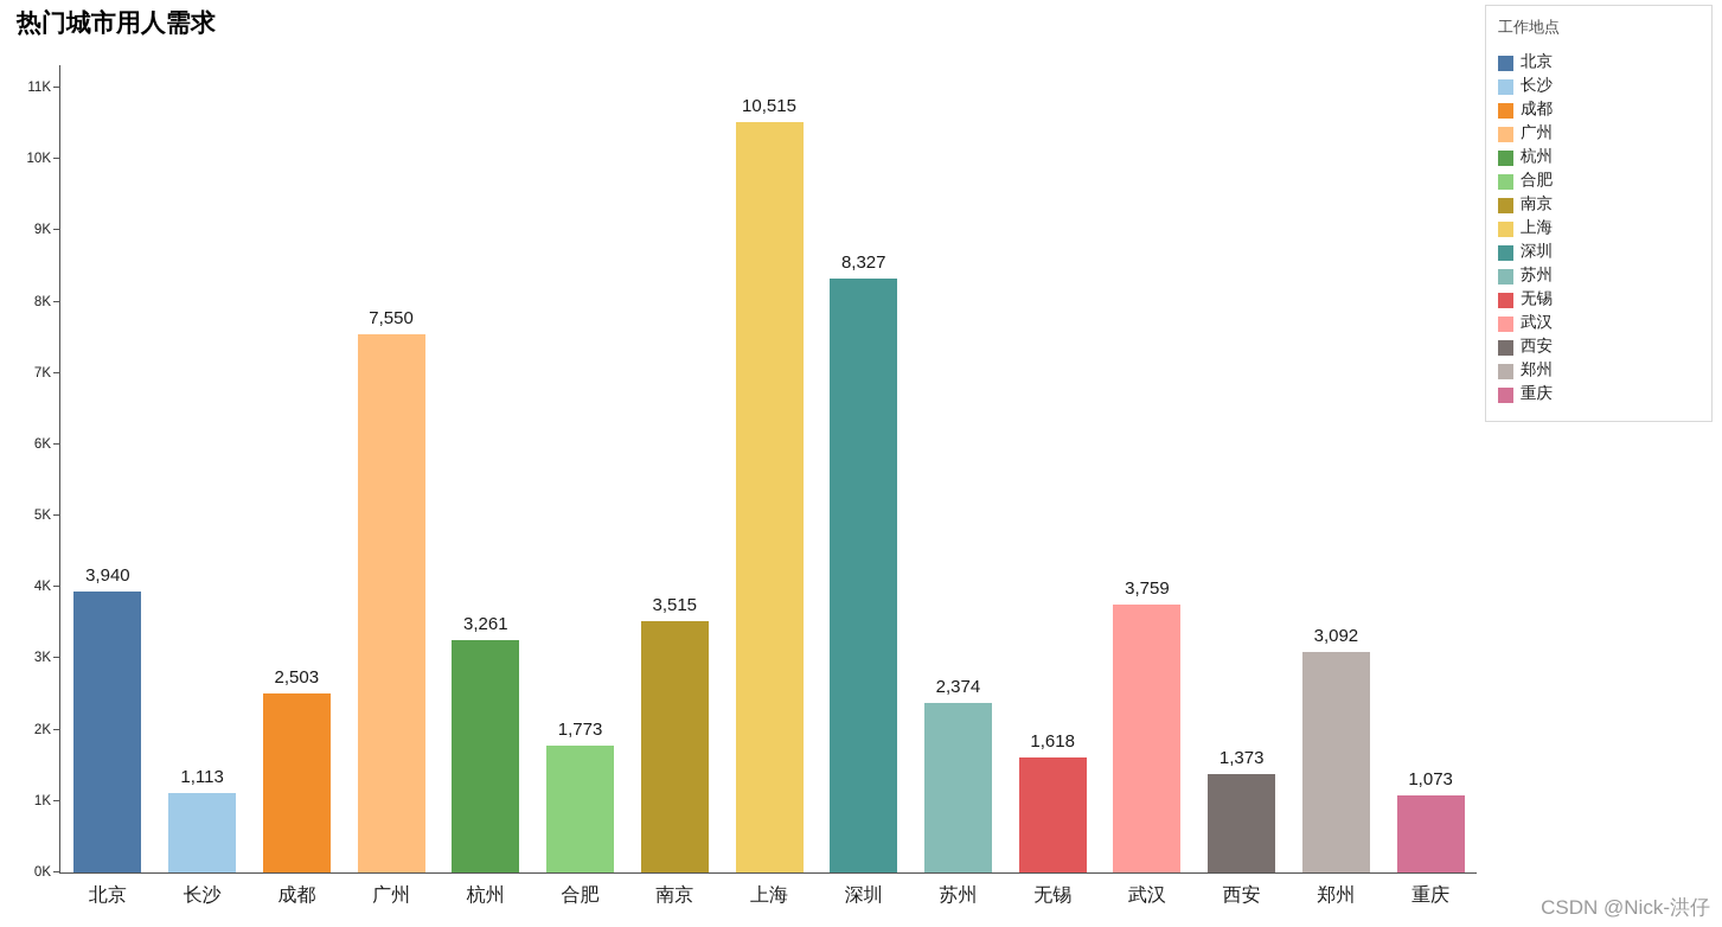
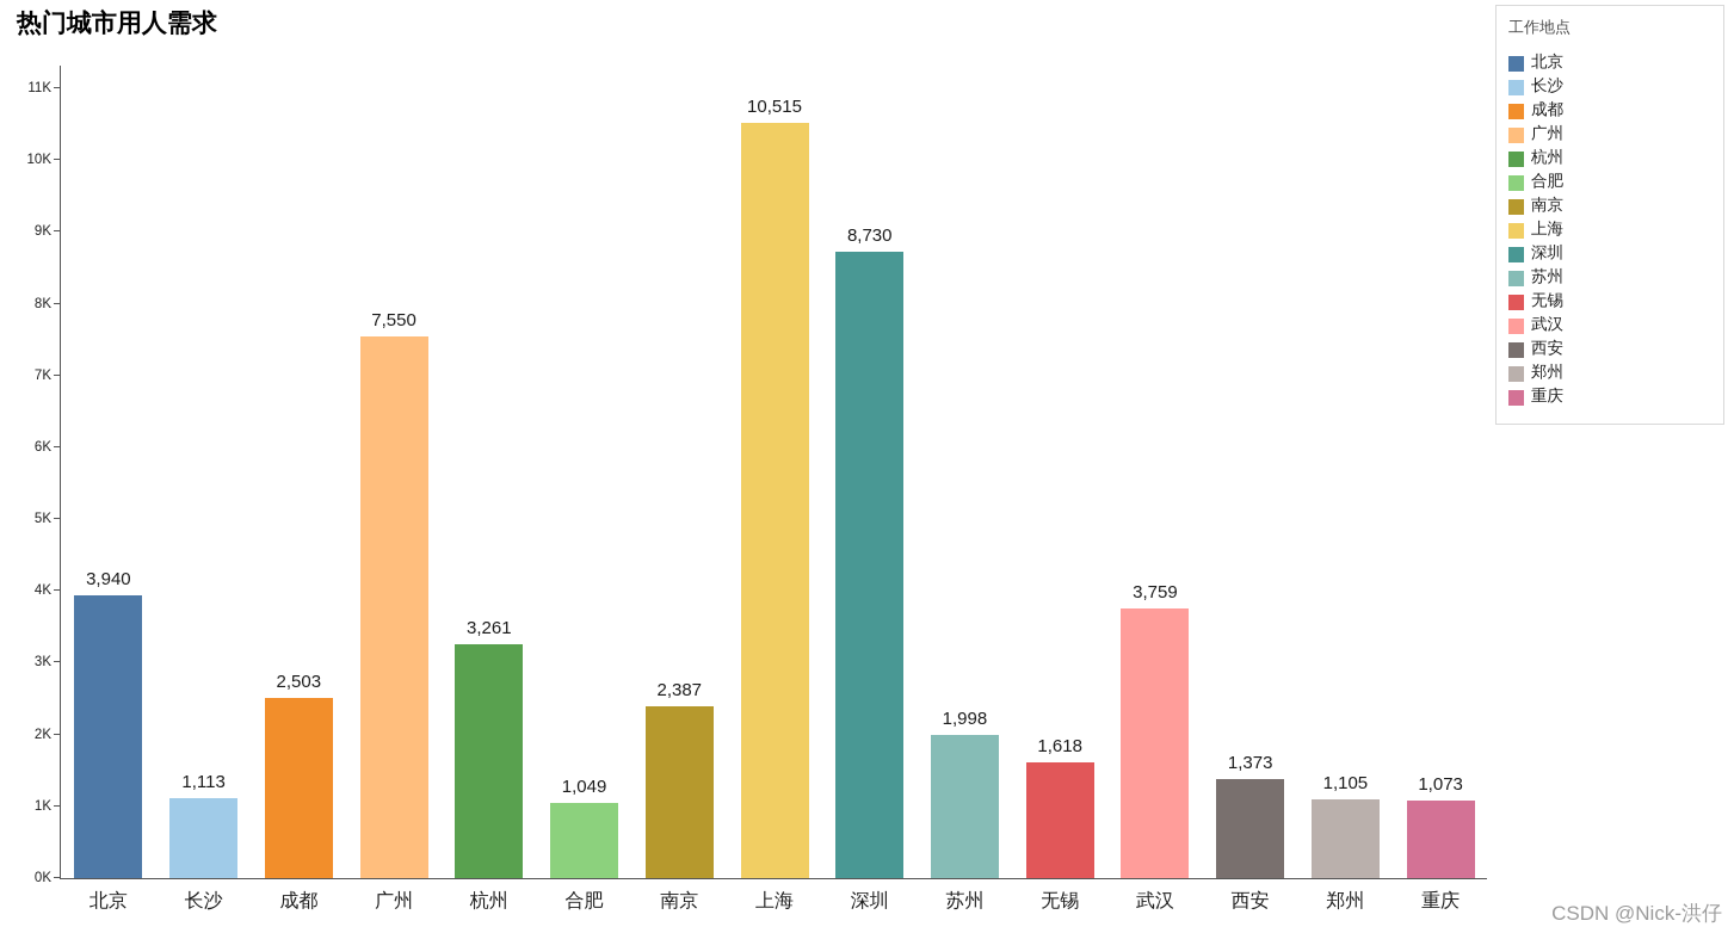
合肥: 1,773 -> 1,049
南京: 3,515 -> 2,387
深圳: 8,327 -> 8,730
苏州: 2,374 -> 1,998
郑州: 3,092 -> 1,105
